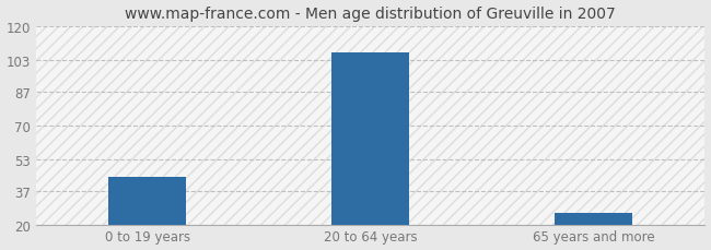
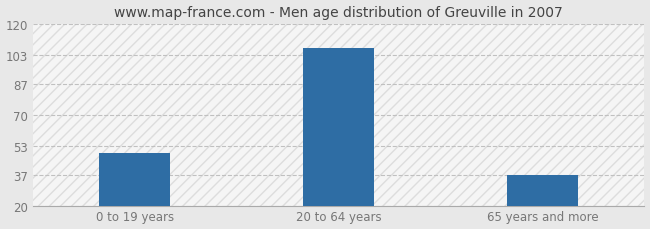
0 to 19 years: 44 -> 49
65 years and more: 26 -> 37
